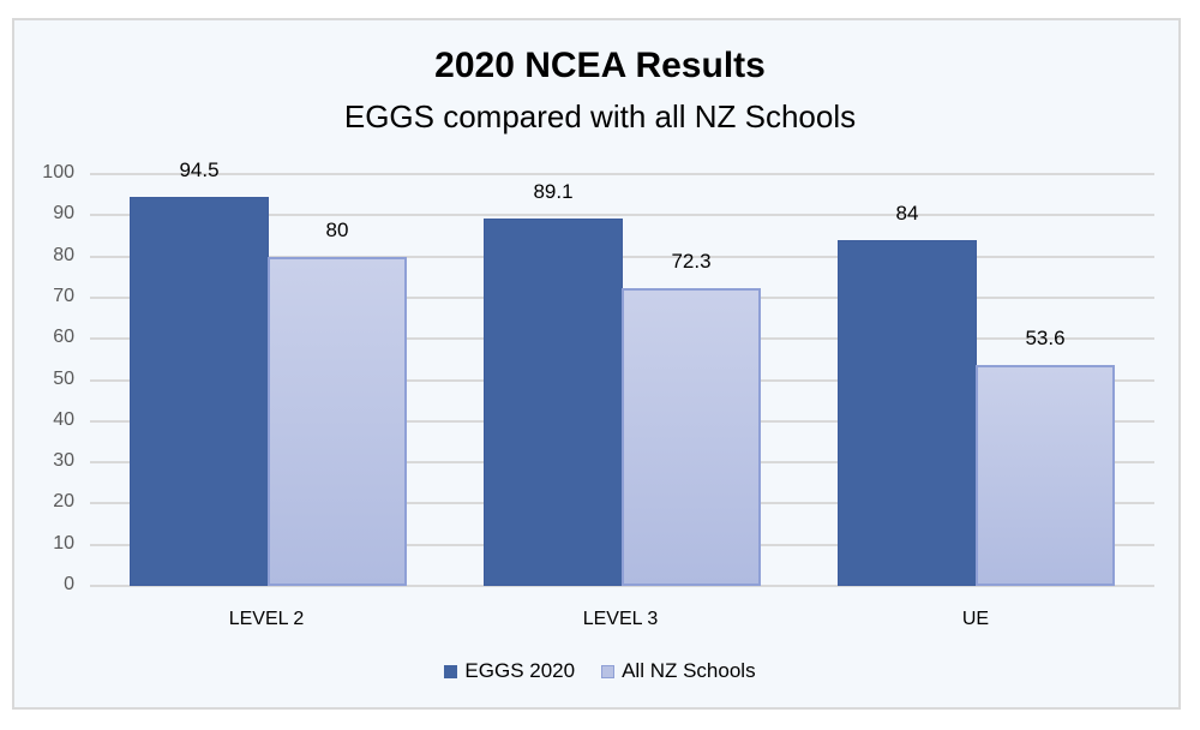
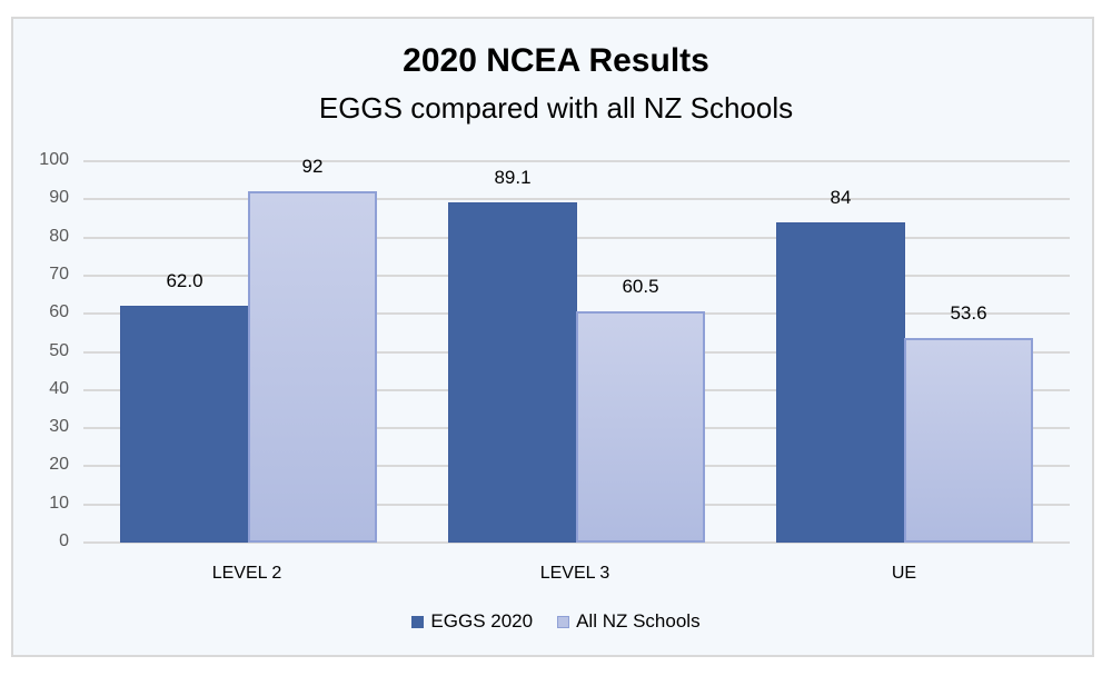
EGGS 2020/LEVEL 2: 94.5 -> 62.0
All NZ Schools/LEVEL 2: 80 -> 92
All NZ Schools/LEVEL 3: 72.3 -> 60.5
